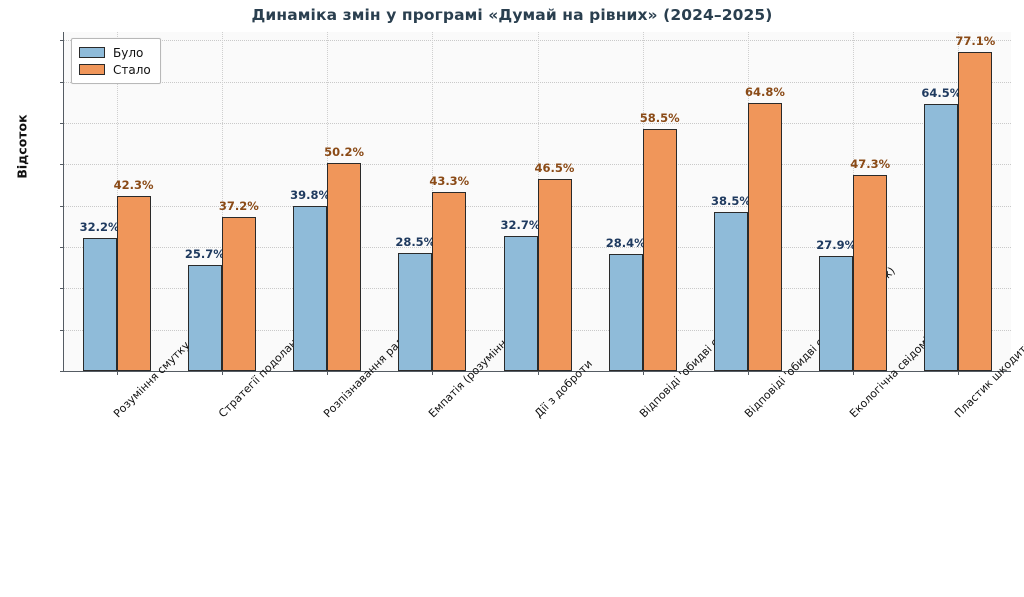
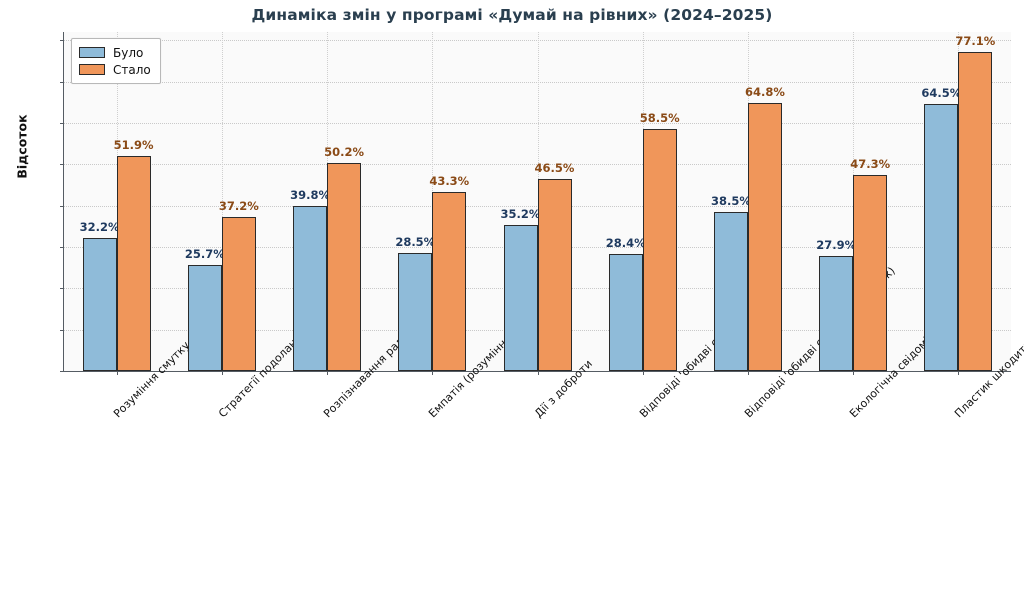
Стало/Розуміння смутку: 42.3% -> 51.9%
Було/Дії з доброти: 32.7% -> 35.2%
